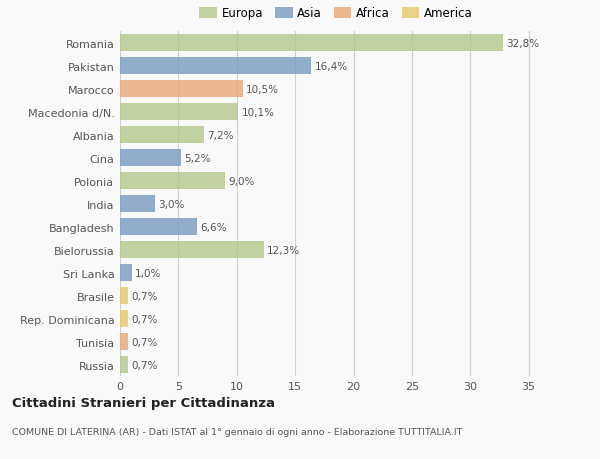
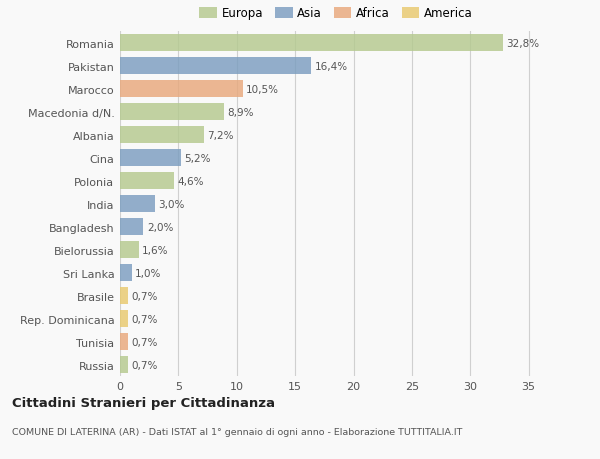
Macedonia d/N.: 10,1% -> 8,9%
Polonia: 9,0% -> 4,6%
Bangladesh: 6,6% -> 2,0%
Bielorussia: 12,3% -> 1,6%
